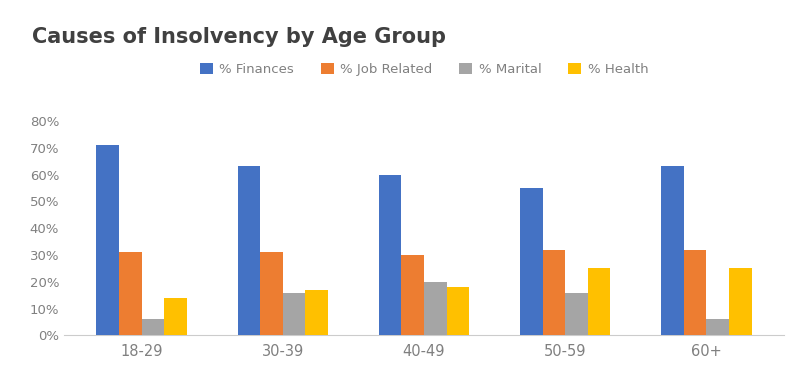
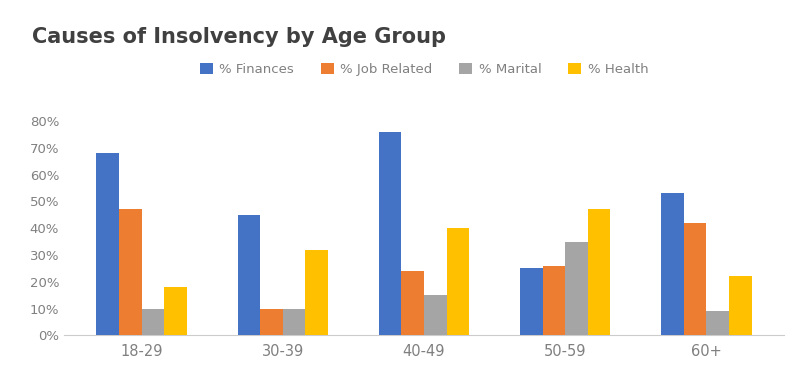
% Finances/18-29: 71% -> 68%
% Job Related/18-29: 31% -> 47%
% Marital/18-29: 6% -> 10%
% Health/18-29: 14% -> 18%
% Finances/30-39: 63% -> 45%
% Job Related/30-39: 31% -> 10%
% Marital/30-39: 16% -> 10%
% Health/30-39: 17% -> 32%
% Finances/40-49: 60% -> 76%
% Job Related/40-49: 30% -> 24%
% Marital/40-49: 20% -> 15%
% Health/40-49: 18% -> 40%
% Finances/50-59: 55% -> 25%
% Job Related/50-59: 32% -> 26%
% Marital/50-59: 16% -> 35%
% Health/50-59: 25% -> 47%
% Finances/60+: 63% -> 53%
% Job Related/60+: 32% -> 42%
% Marital/60+: 6% -> 9%
% Health/60+: 25% -> 22%
